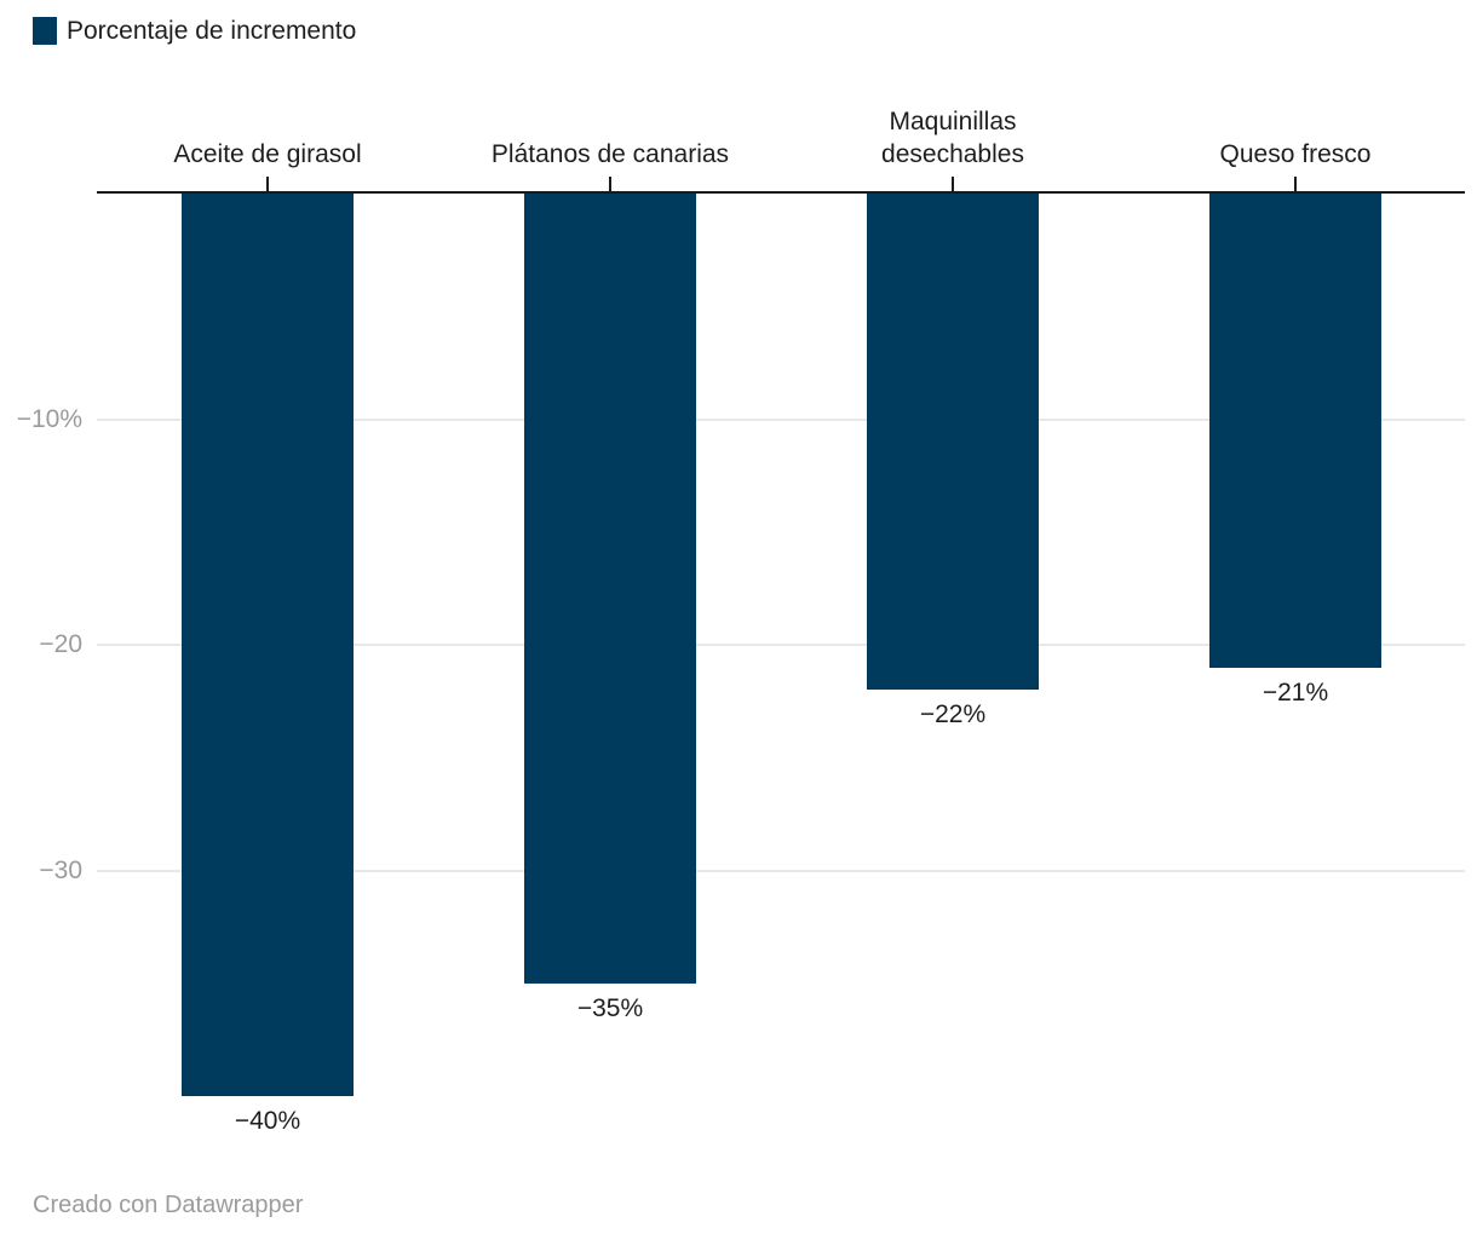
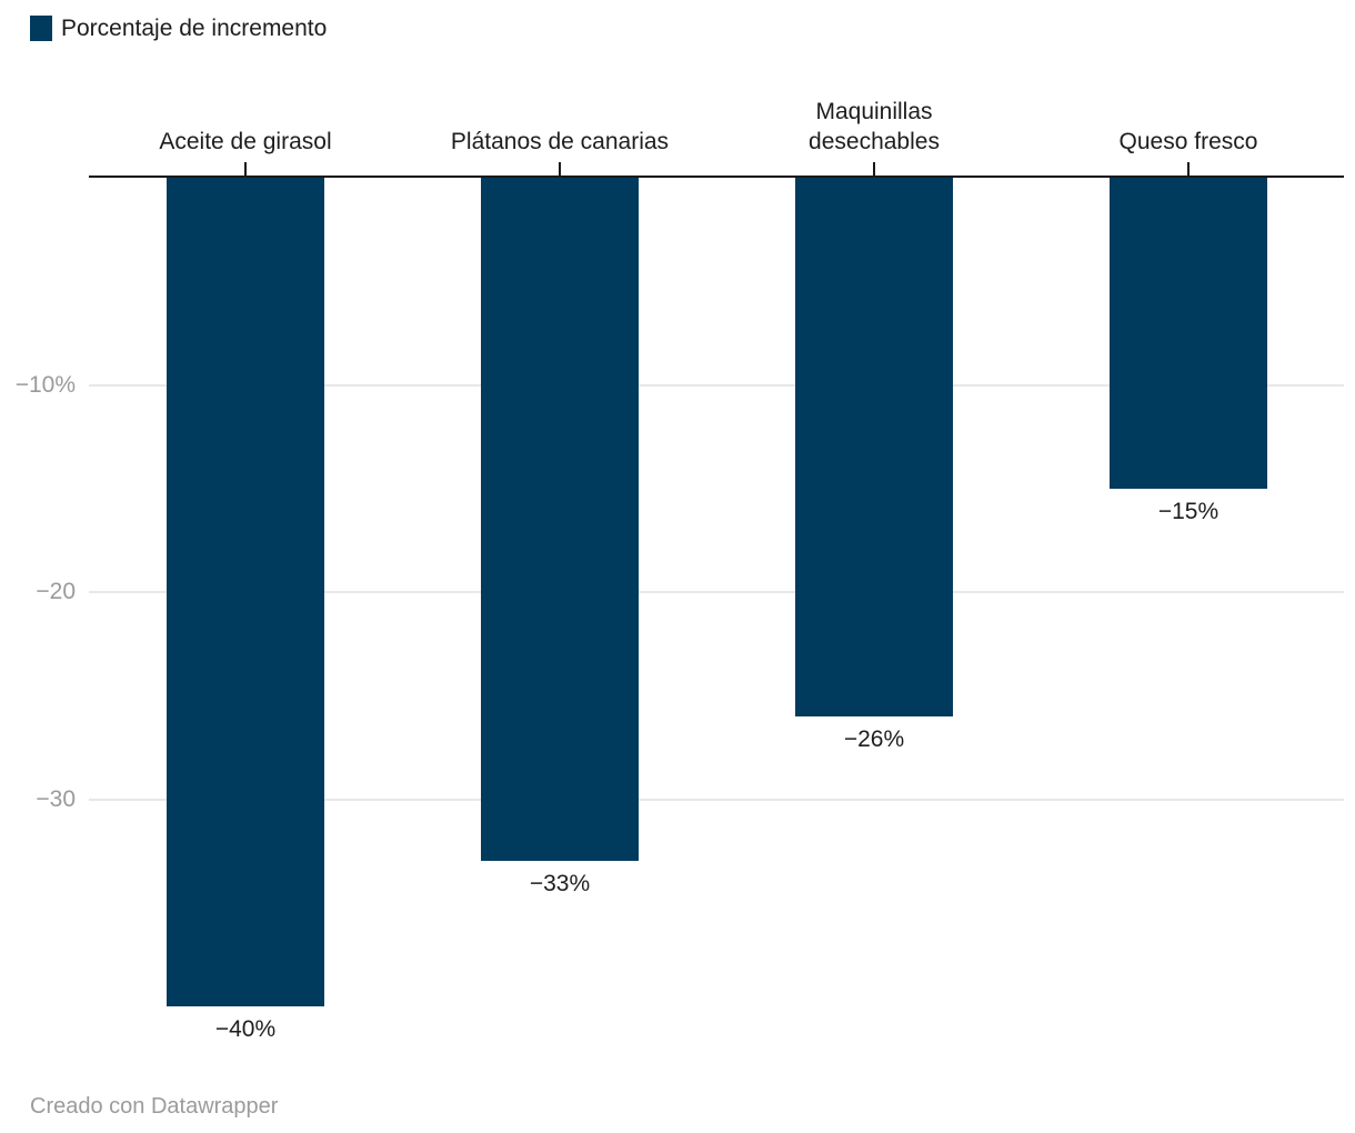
Plátanos de canarias: −35% -> −33%
Maquinillas desechables: −22% -> −26%
Queso fresco: −21% -> −15%
